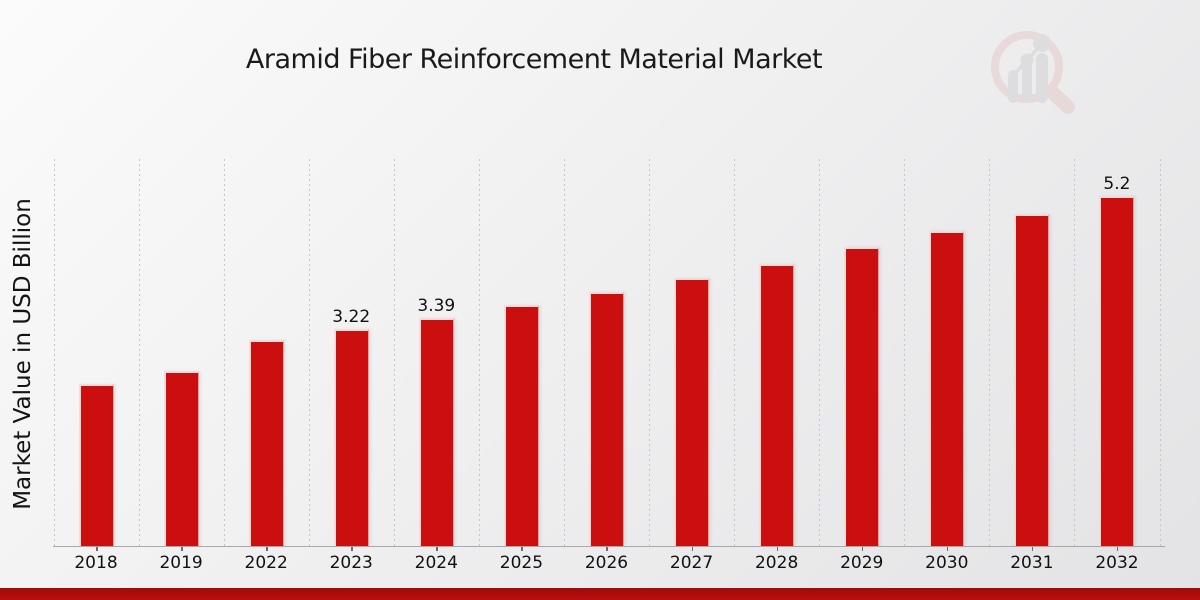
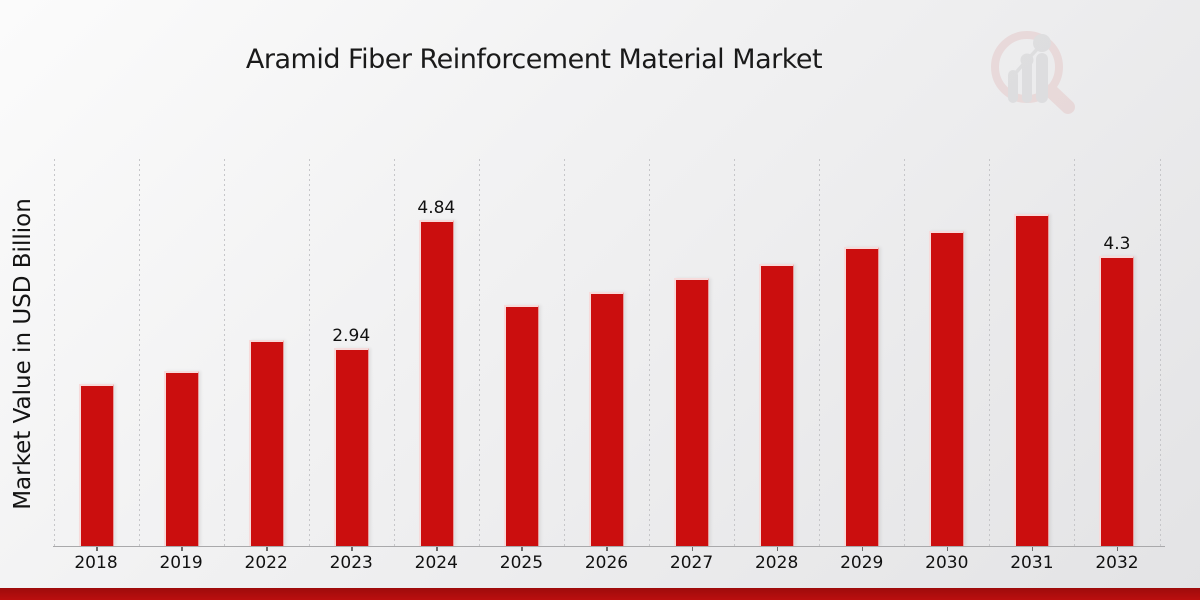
2023: 3.22 -> 2.94
2024: 3.39 -> 4.84
2032: 5.2 -> 4.3
